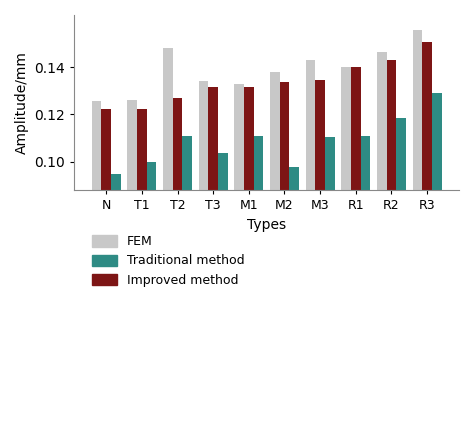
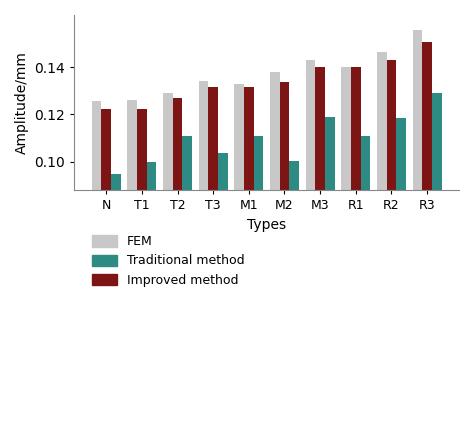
FEM/T2: 0.1480 -> 0.1290
Traditional method/M2: 0.0980 -> 0.1005
Improved method/M3: 0.1345 -> 0.1400
Traditional method/M3: 0.1105 -> 0.1190
